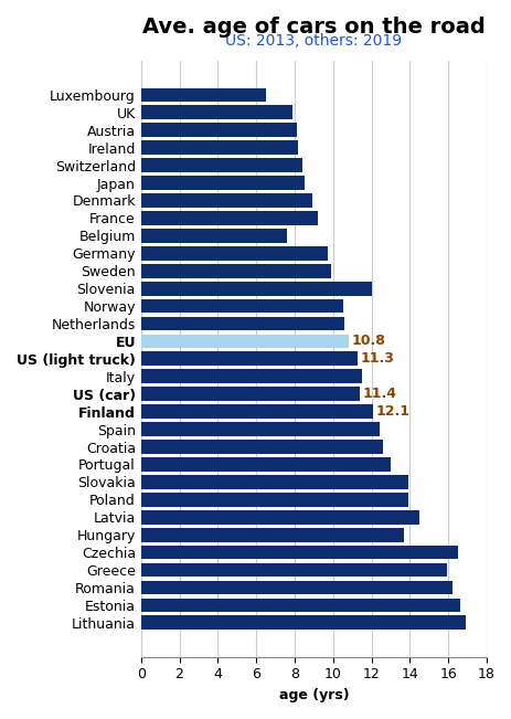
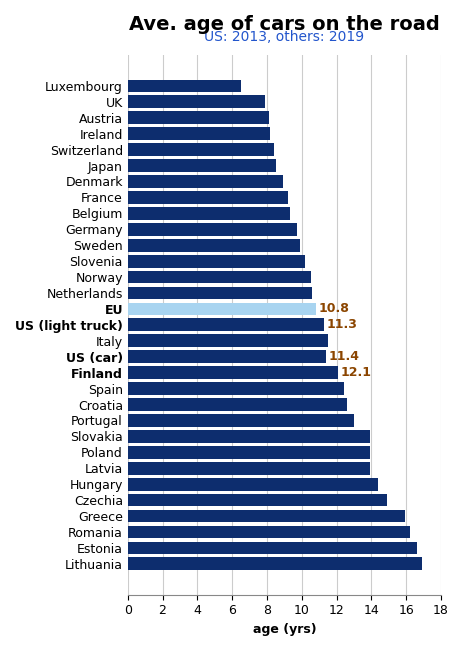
Belgium: 7.6 -> 9.3
Slovenia: 12.0 -> 10.2
Latvia: 14.5 -> 13.9
Hungary: 13.7 -> 14.4
Czechia: 16.5 -> 14.9
